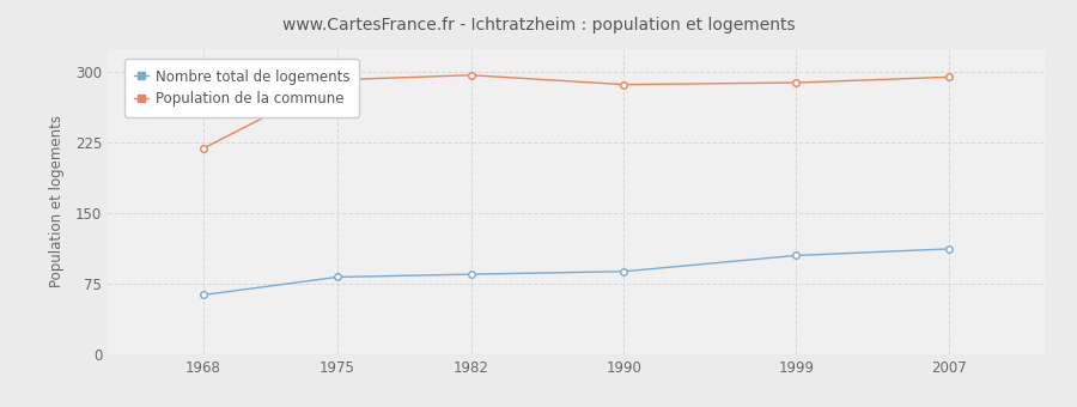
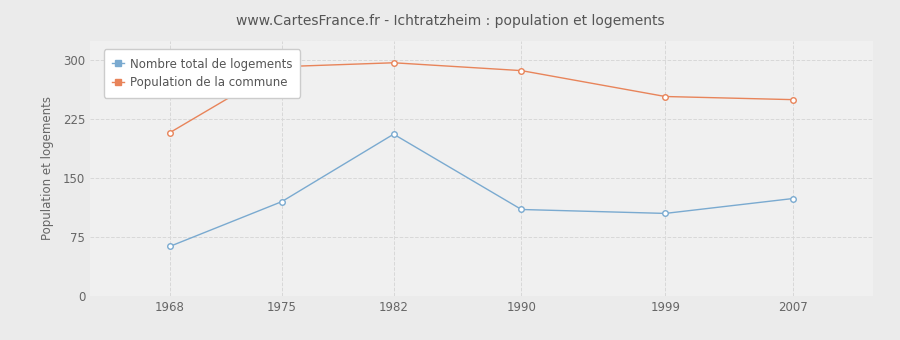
Population de la commune/1968: 219 -> 208
Nombre total de logements/1975: 82 -> 120
Nombre total de logements/1982: 85 -> 206
Nombre total de logements/1990: 88 -> 110
Population de la commune/1999: 289 -> 254
Nombre total de logements/2007: 112 -> 124
Population de la commune/2007: 295 -> 250
